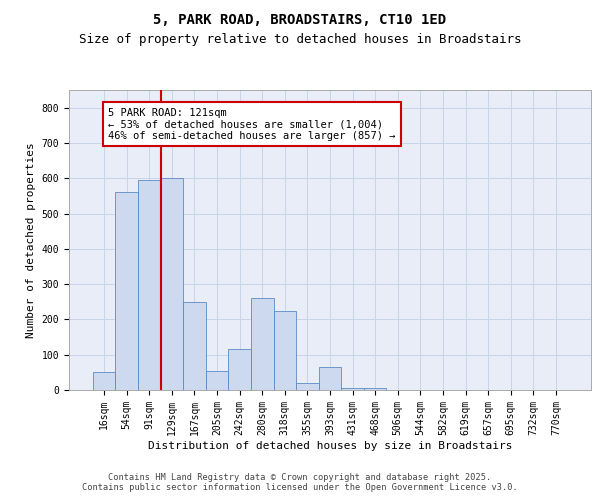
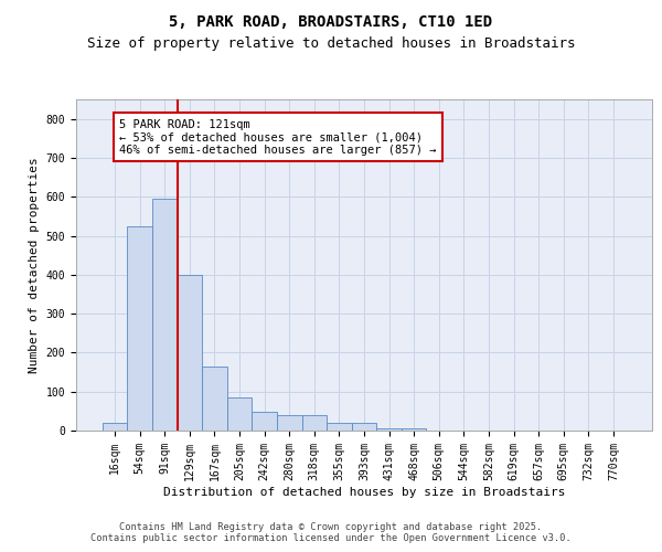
16sqm: 50 -> 20
54sqm: 560 -> 525
129sqm: 600 -> 400
167sqm: 250 -> 163
205sqm: 55 -> 85
242sqm: 115 -> 48
280sqm: 260 -> 40
318sqm: 225 -> 40
393sqm: 65 -> 20
